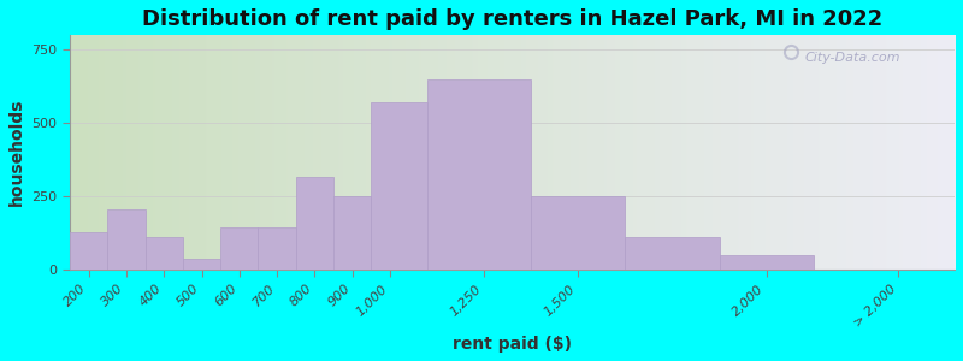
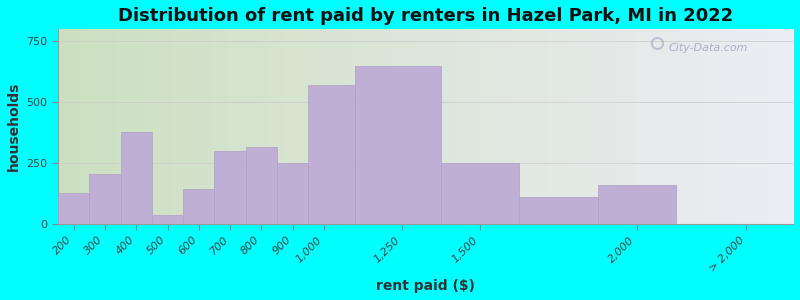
400: 110 -> 380
700: 145 -> 300
2,000: 50 -> 160
